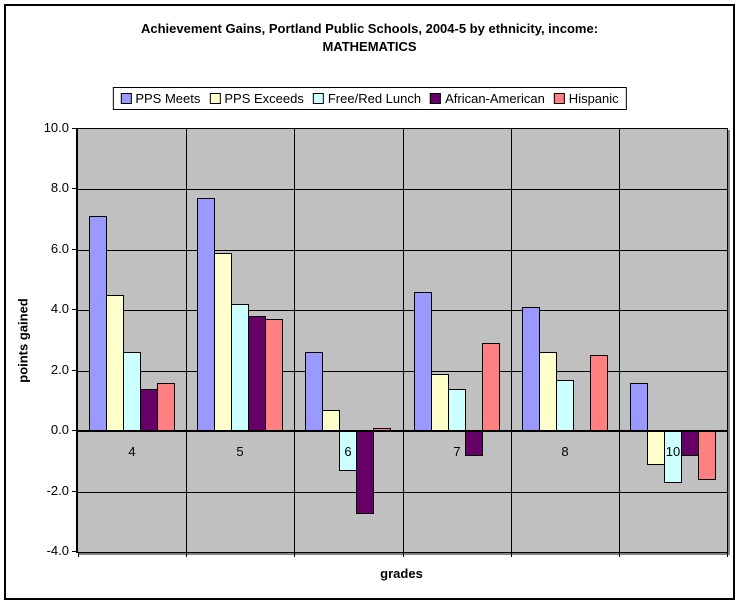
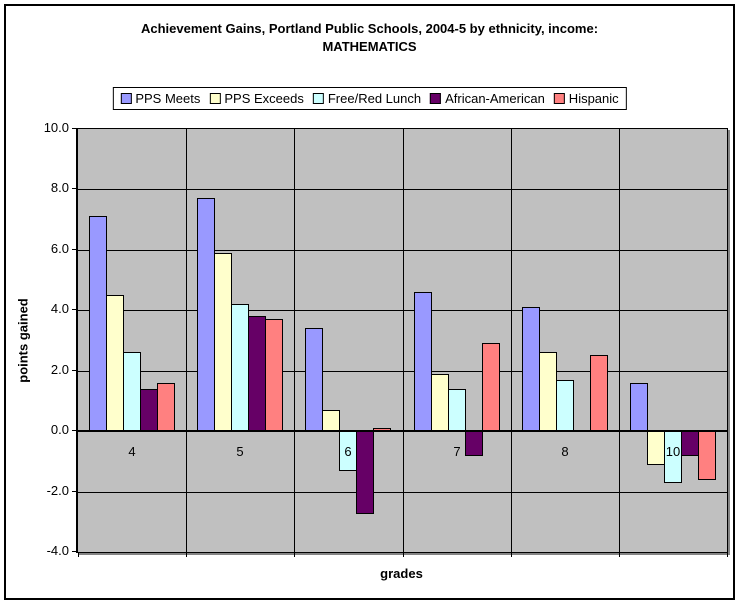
PPS Meets/6: 2.6 -> 3.4
